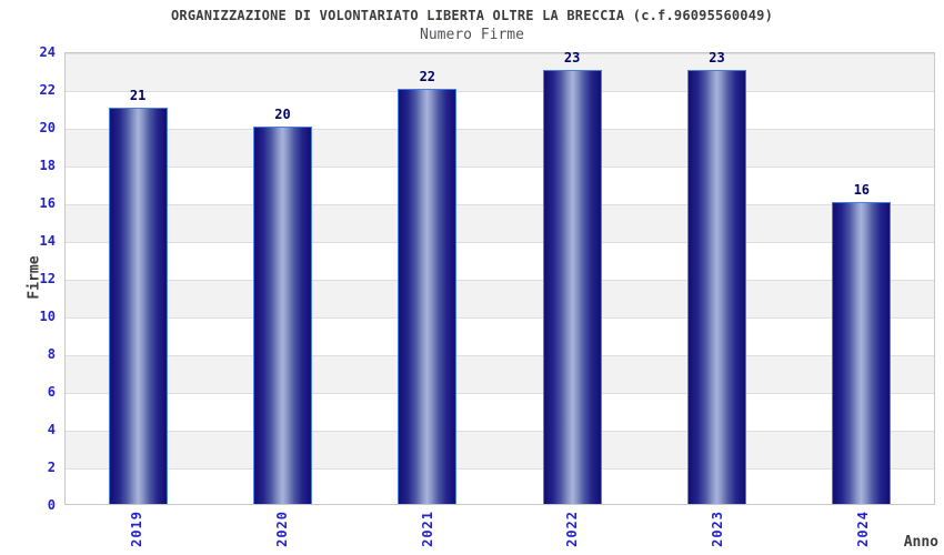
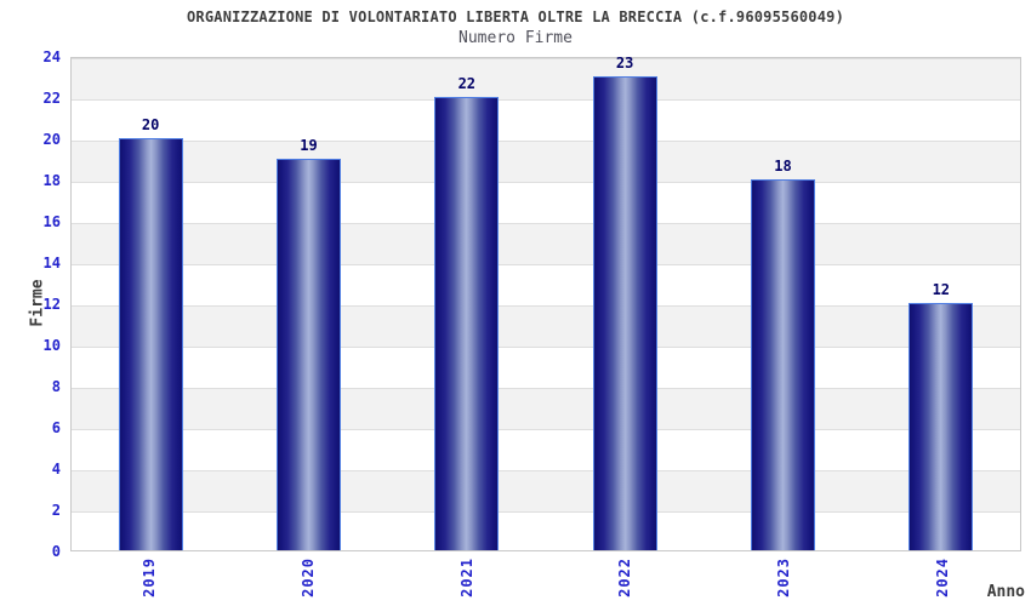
2019: 21 -> 20
2020: 20 -> 19
2023: 23 -> 18
2024: 16 -> 12
